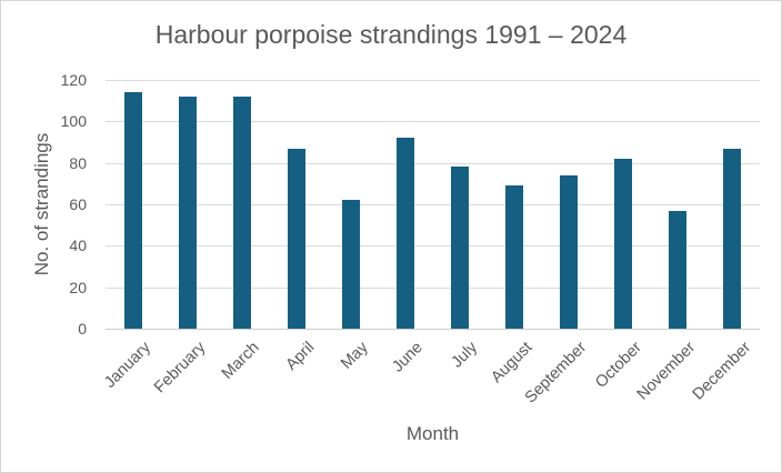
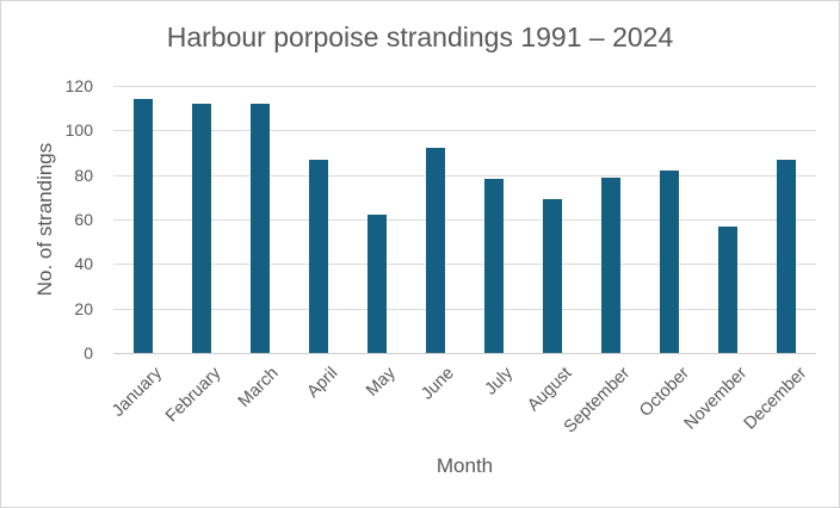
September: 74 -> 79
